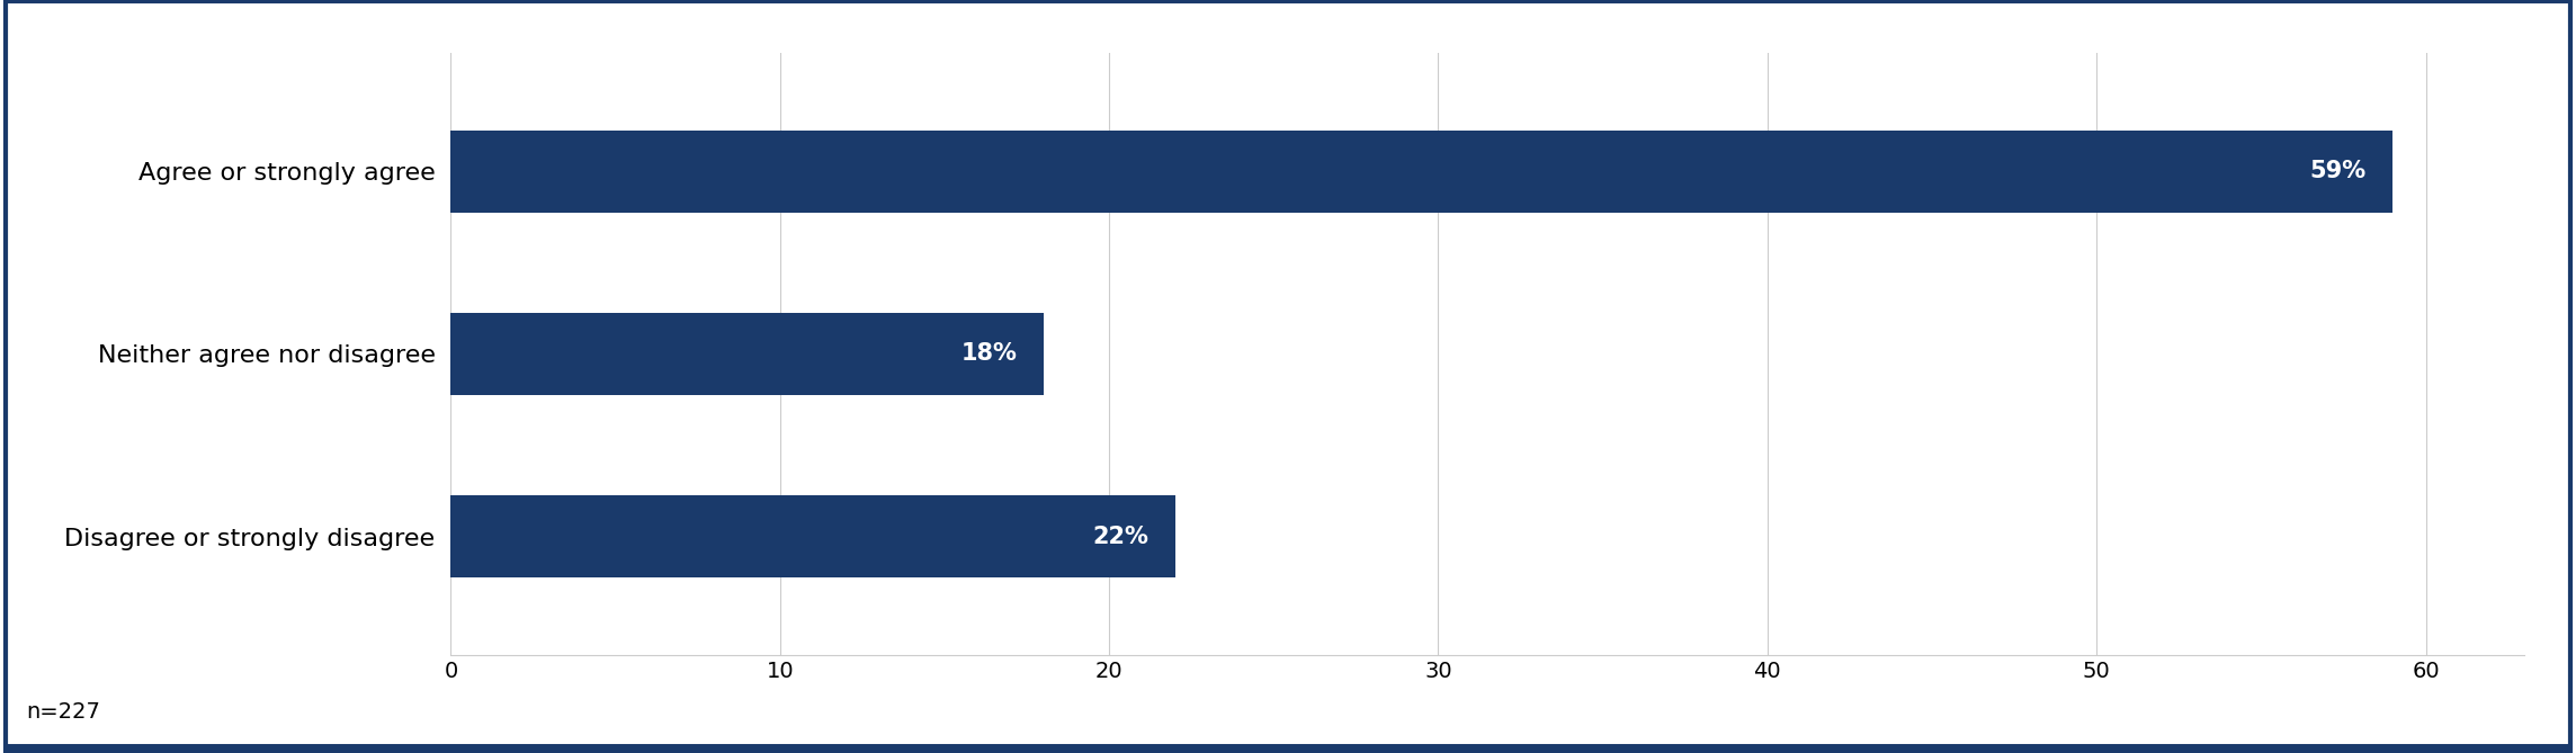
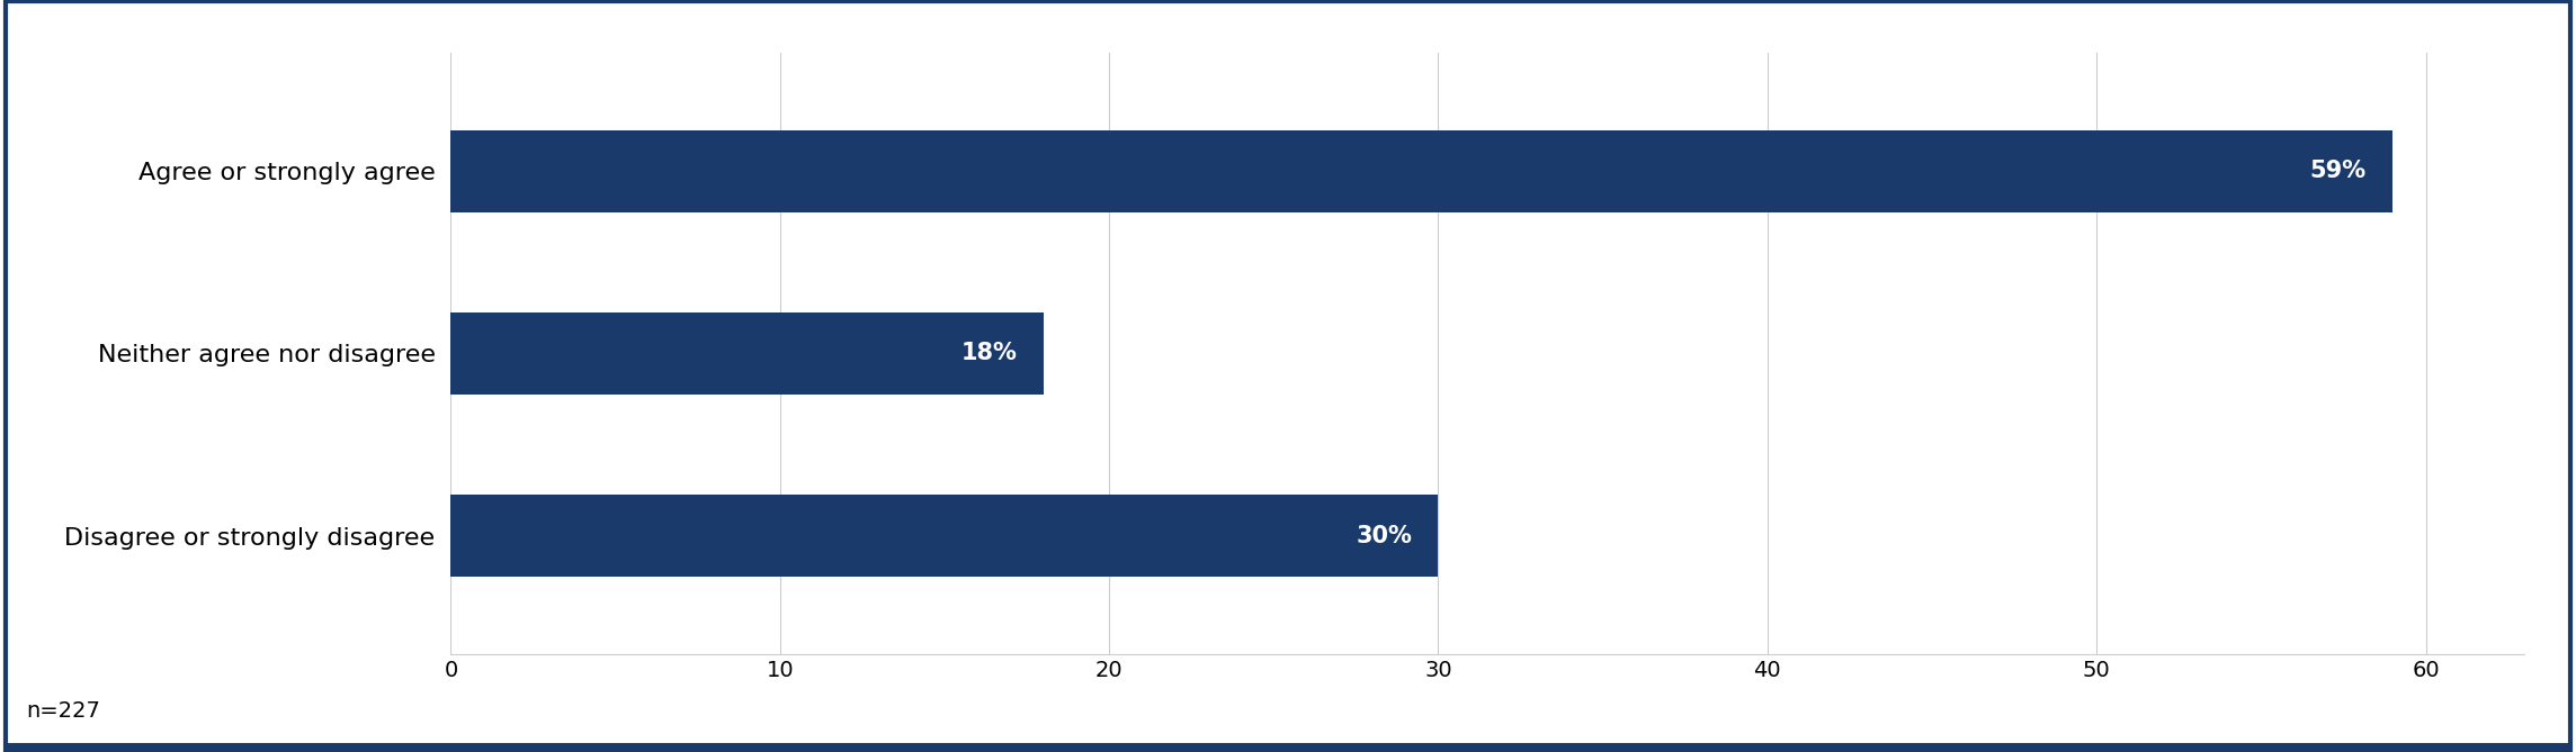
Disagree or strongly disagree: 22% -> 30%
